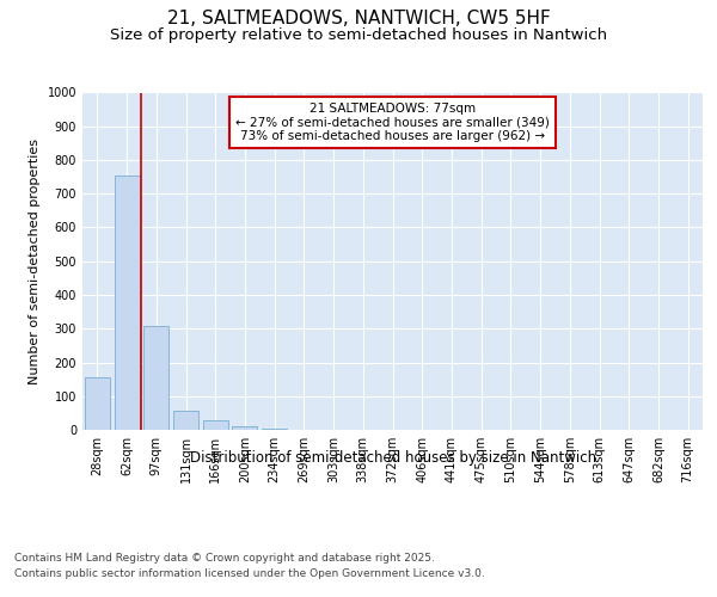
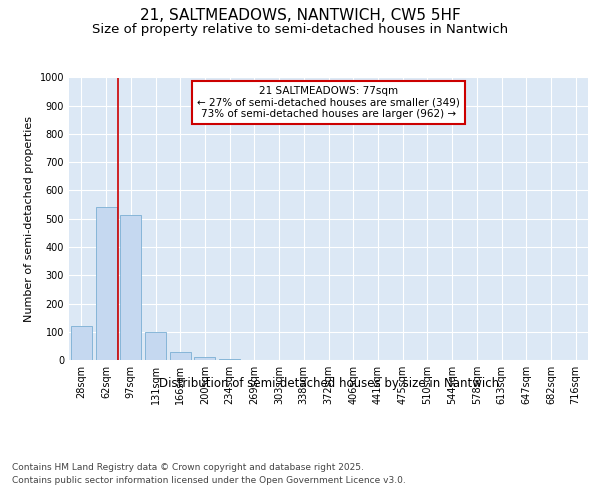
28sqm: 155 -> 120
62sqm: 755 -> 540
97sqm: 308 -> 515
131sqm: 58 -> 100
